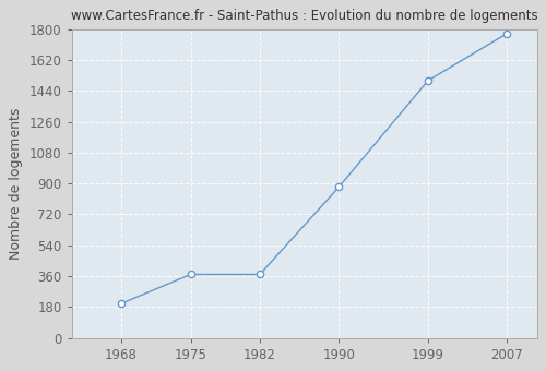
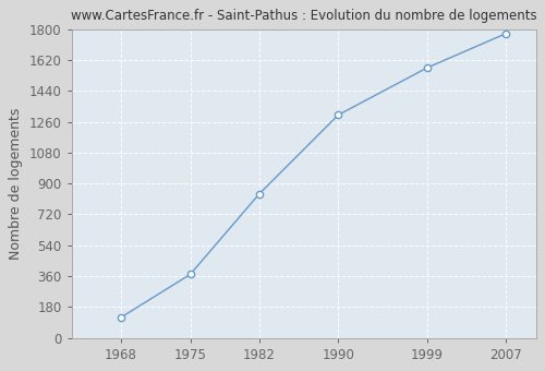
1968: 200 -> 120
1982: 370 -> 840
1990: 880 -> 1300
1999: 1500 -> 1580
